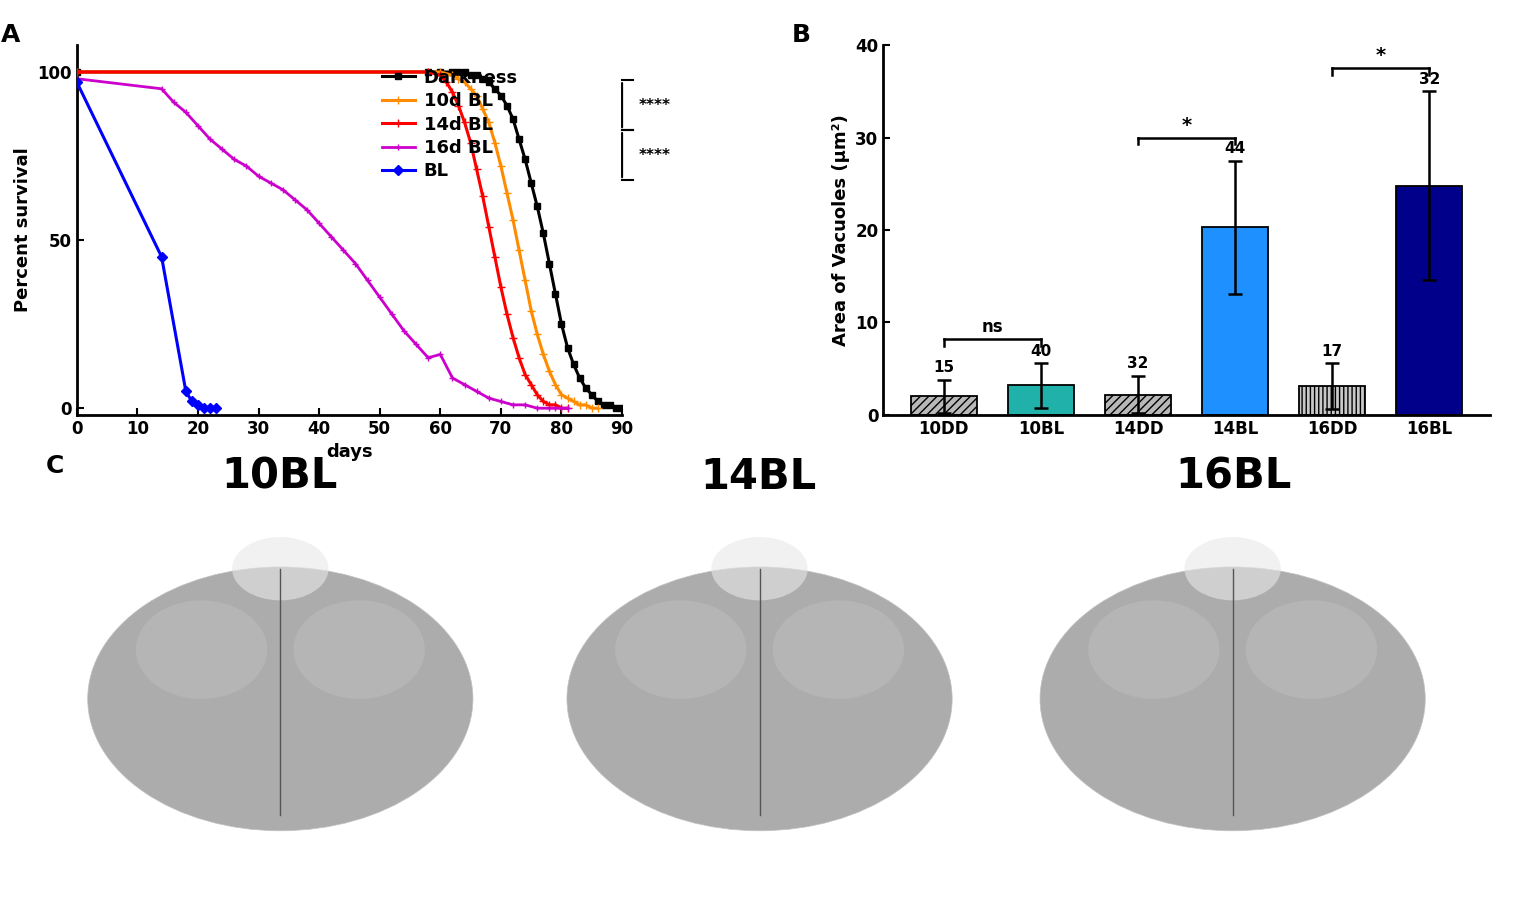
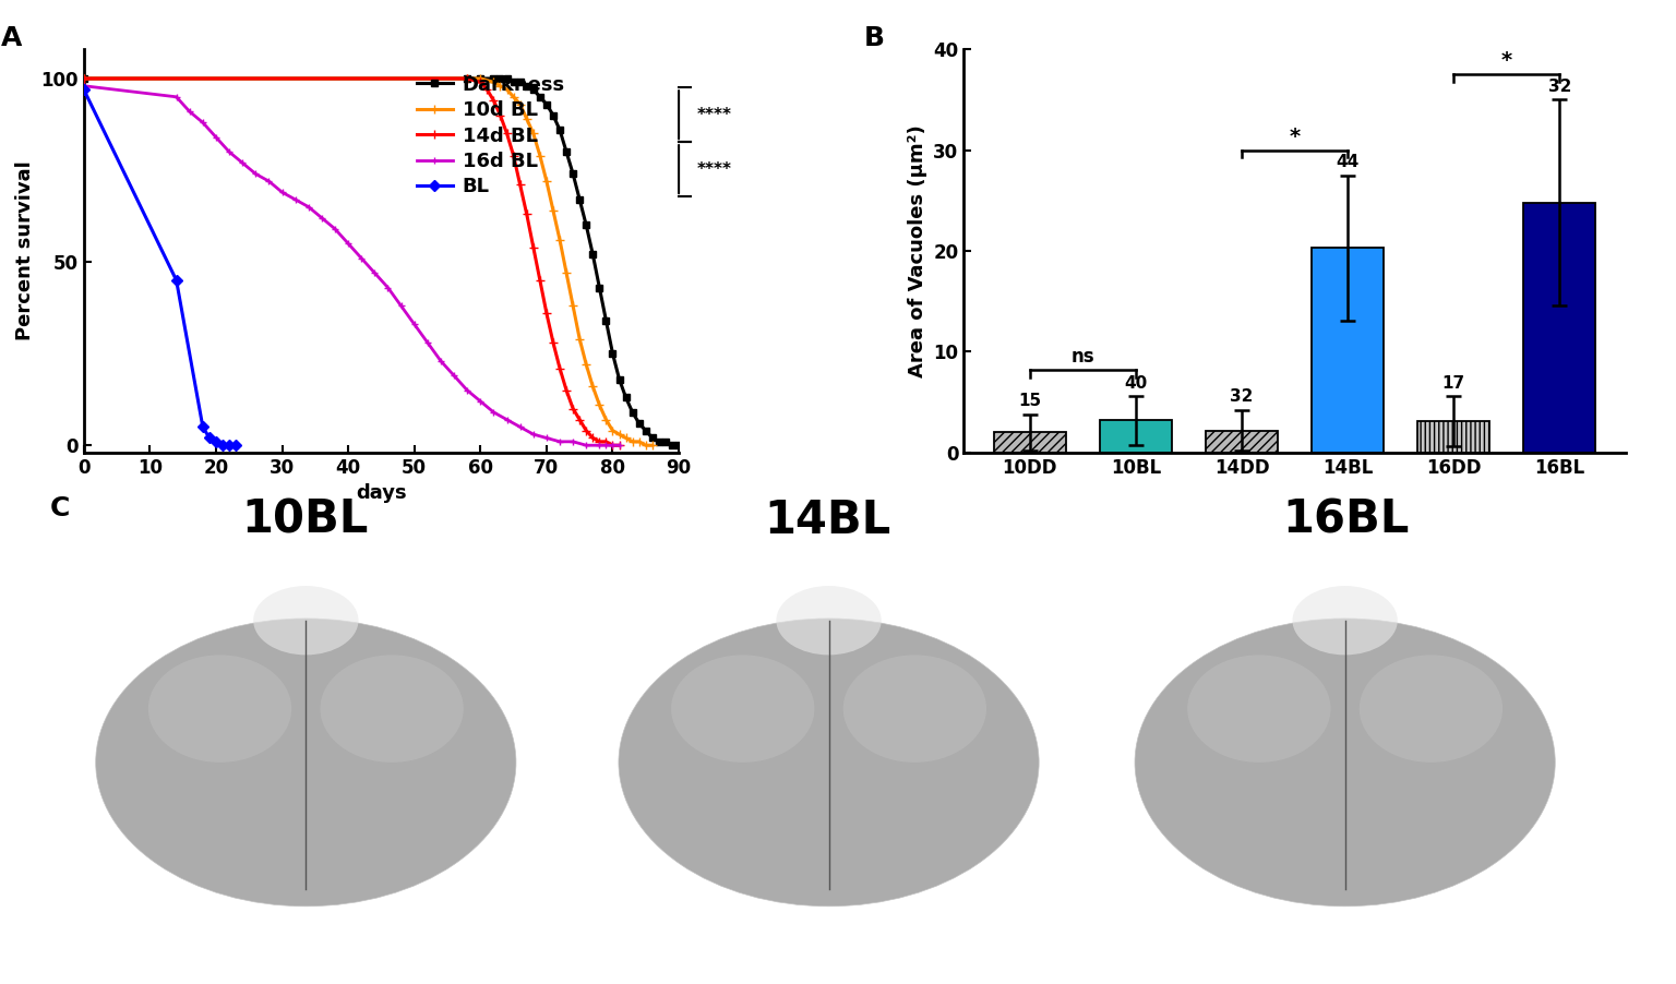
16d BL/60: 16 -> 12
